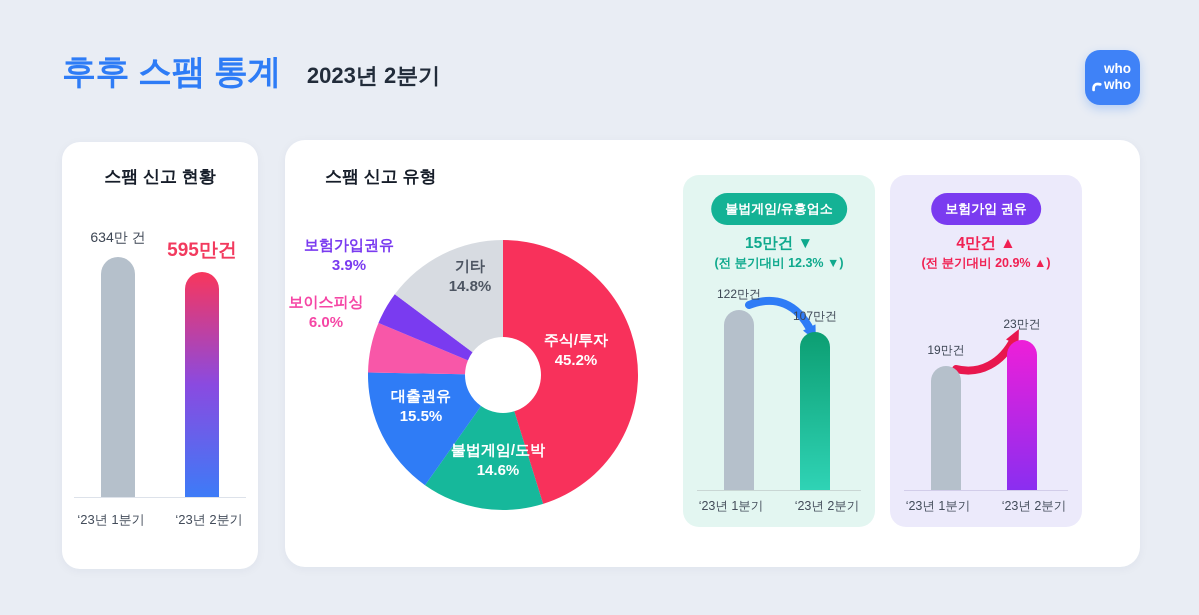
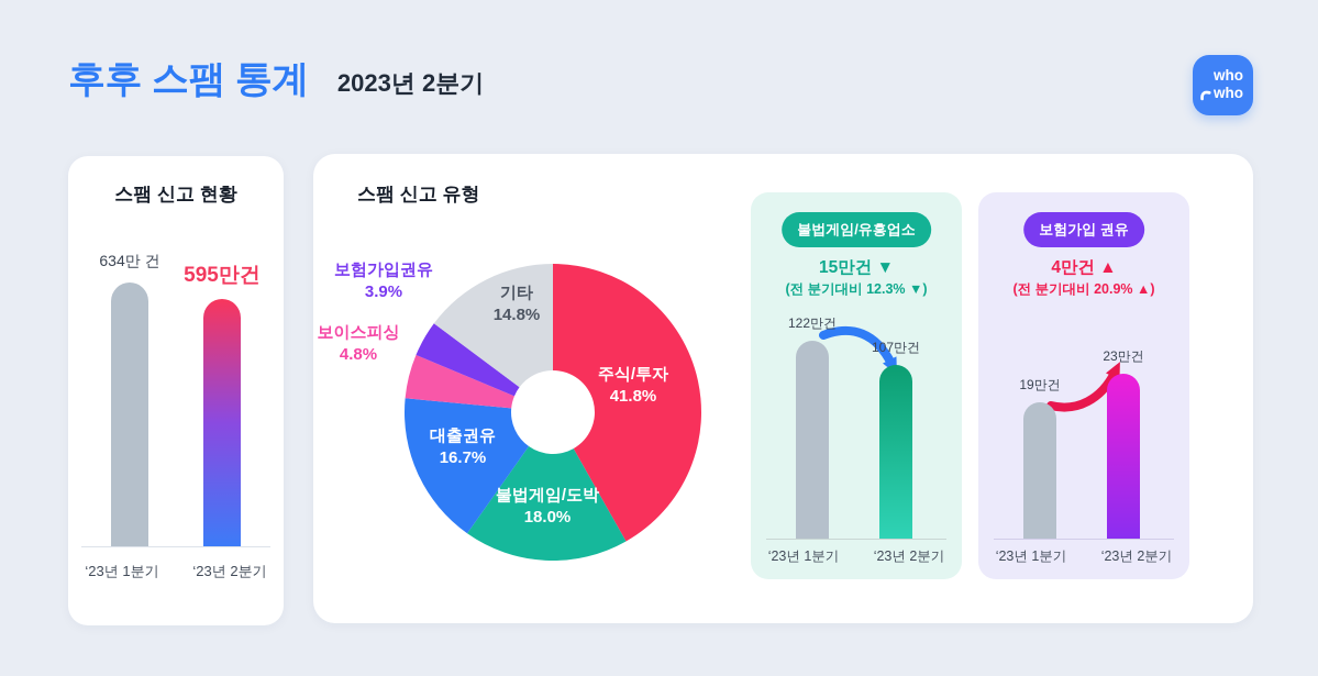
스팸 신고 유형/주식/투자: 45.2% -> 41.8%
스팸 신고 유형/불법게임/도박: 14.6% -> 18.0%
스팸 신고 유형/대출권유: 15.5% -> 16.7%
스팸 신고 유형/보이스피싱: 6.0% -> 4.8%
